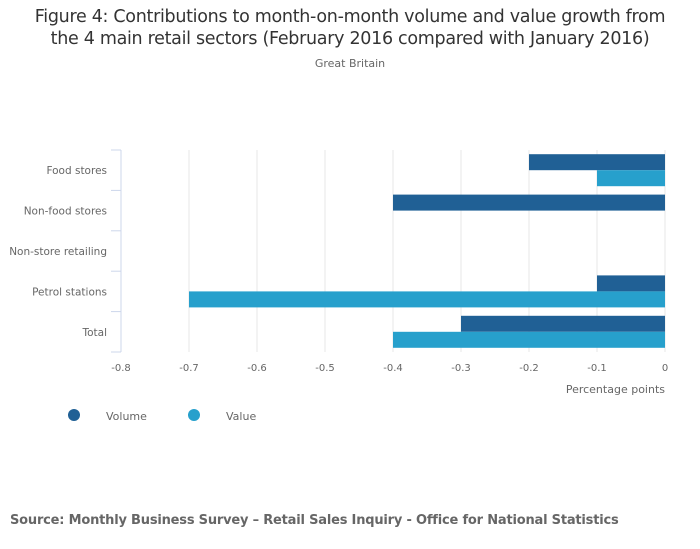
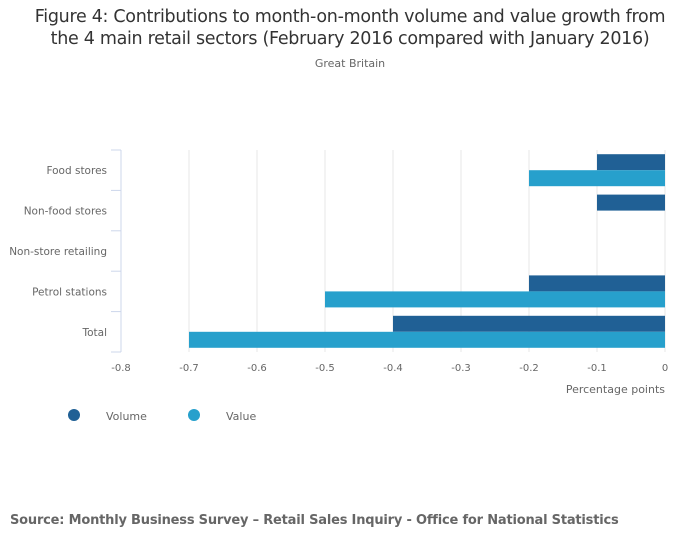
Volume/Food stores: -0.2 -> -0.1
Value/Food stores: -0.1 -> -0.2
Volume/Non-food stores: -0.4 -> -0.1
Volume/Petrol stations: -0.1 -> -0.2
Value/Petrol stations: -0.7 -> -0.5
Volume/Total: -0.3 -> -0.4
Value/Total: -0.4 -> -0.7
